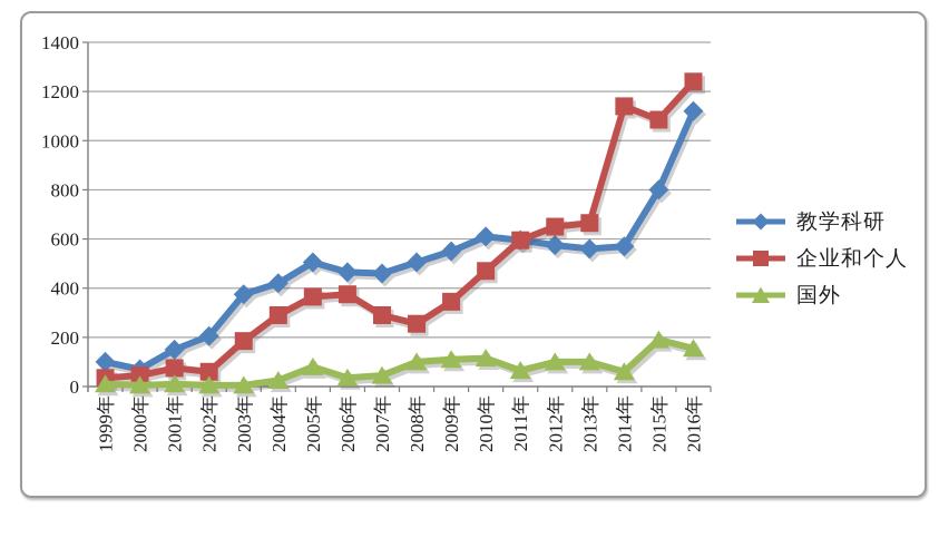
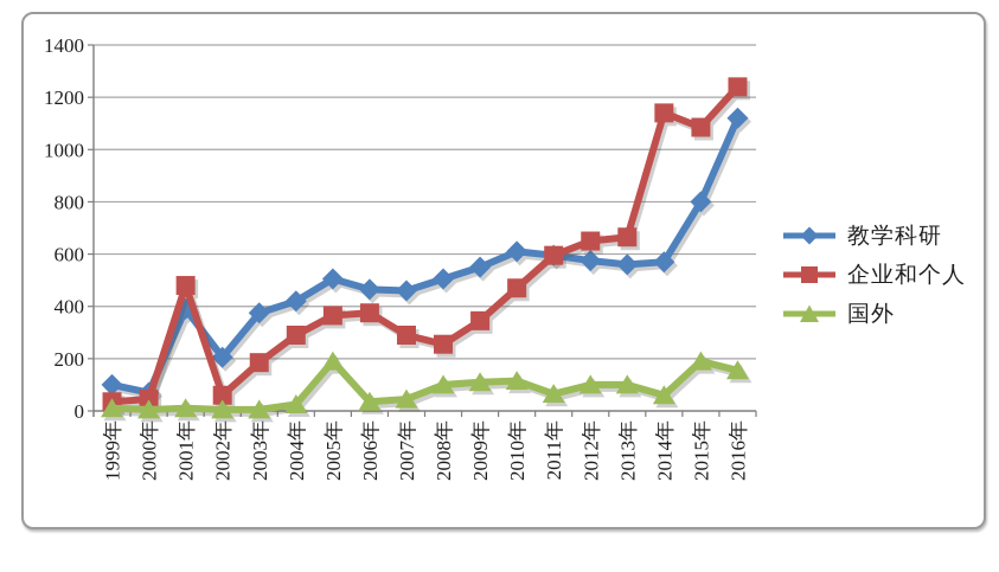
教学科研/2001年: 150 -> 390
企业和个人/2001年: 80 -> 480
国外/2005年: 80 -> 190
